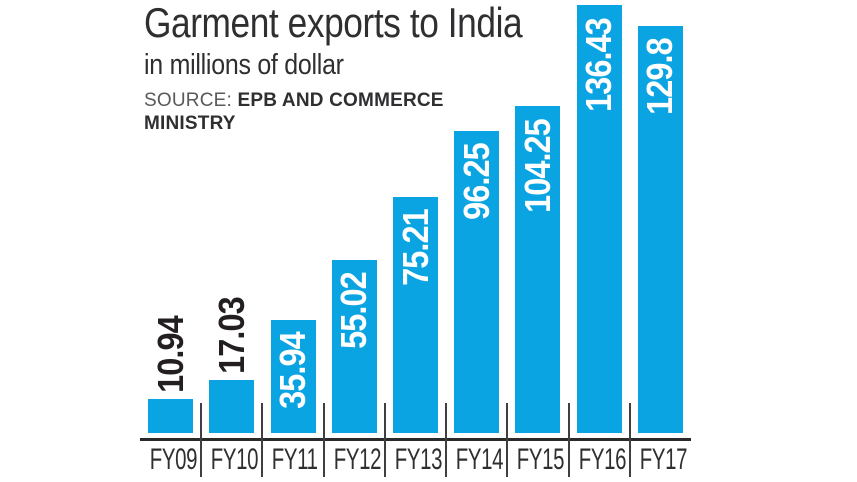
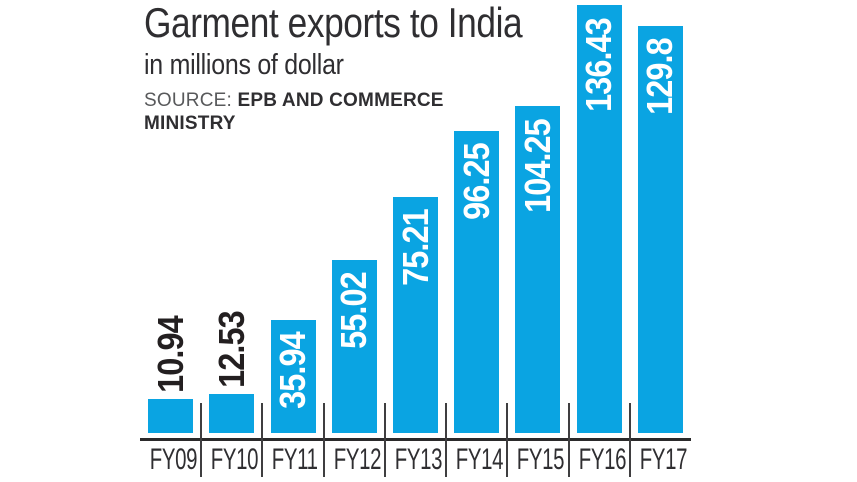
FY10: 17.03 -> 12.53
